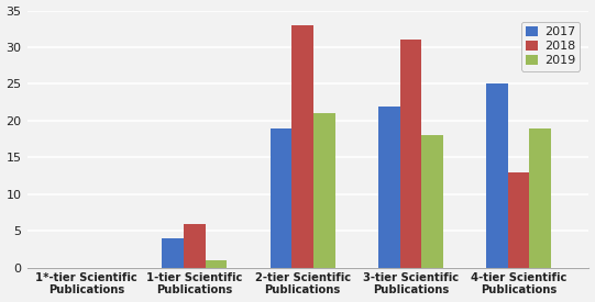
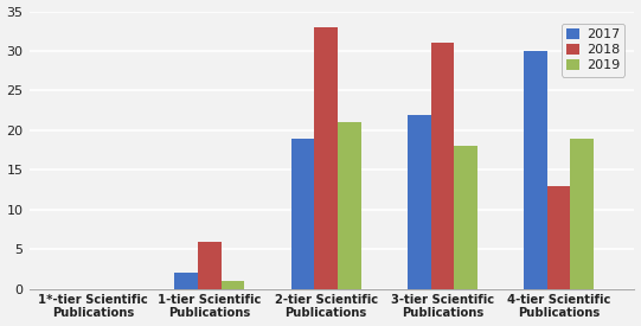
2017/1-tier Scientific Publications: 4 -> 2
2017/4-tier Scientific Publications: 25 -> 30
